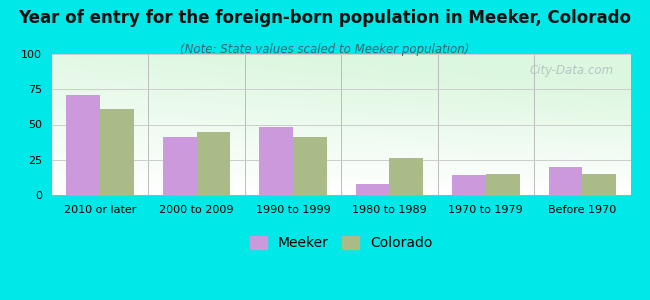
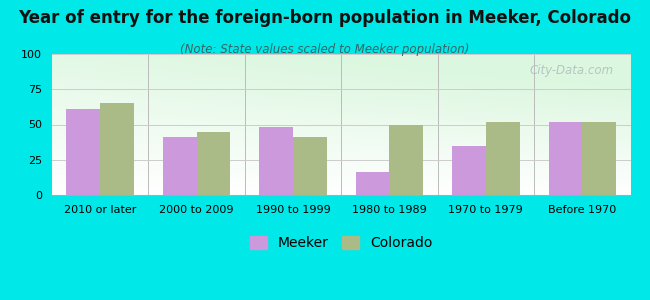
Meeker/2010 or later: 71 -> 61
Colorado/2010 or later: 61 -> 65
Meeker/1980 to 1989: 8 -> 16
Colorado/1980 to 1989: 26 -> 50
Meeker/1970 to 1979: 14 -> 35
Colorado/1970 to 1979: 15 -> 52
Meeker/Before 1970: 20 -> 52
Colorado/Before 1970: 15 -> 52
